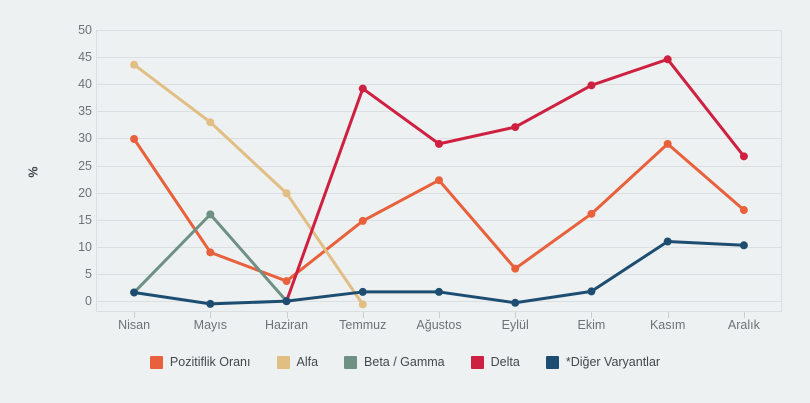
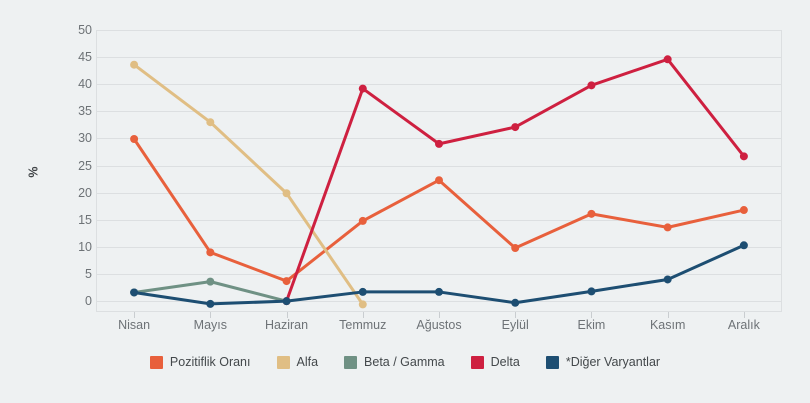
Beta / Gamma/Mayıs: 16 -> 4
Pozitiflik Oranı/Eylül: 6 -> 10
Pozitiflik Oranı/Kasım: 29 -> 14
*Diğer Varyantlar/Kasım: 11 -> 4
